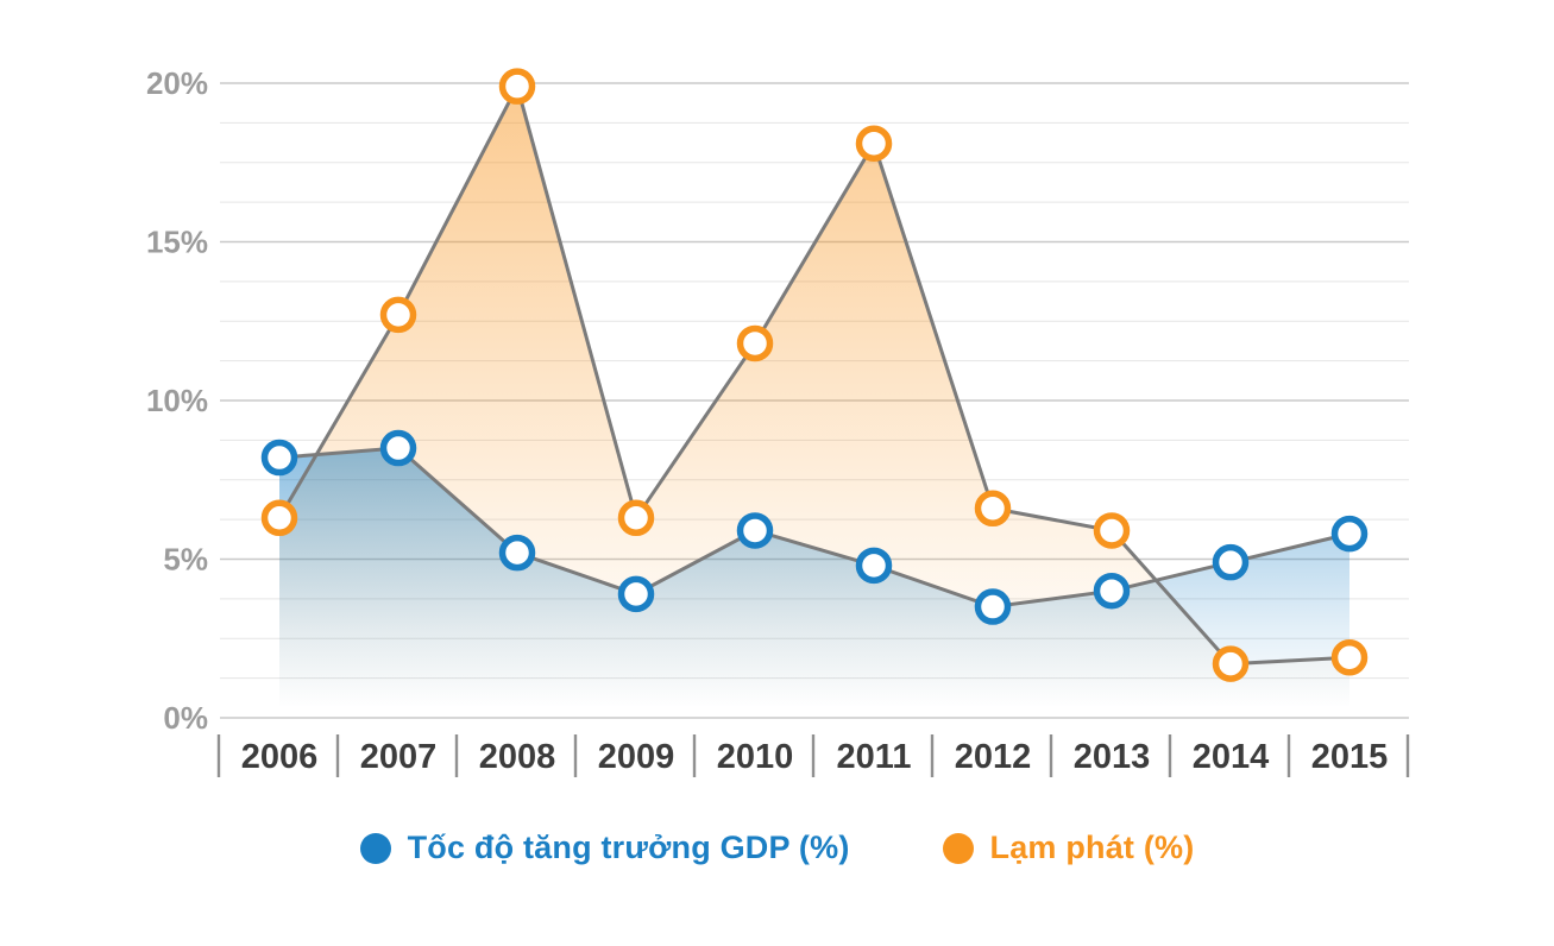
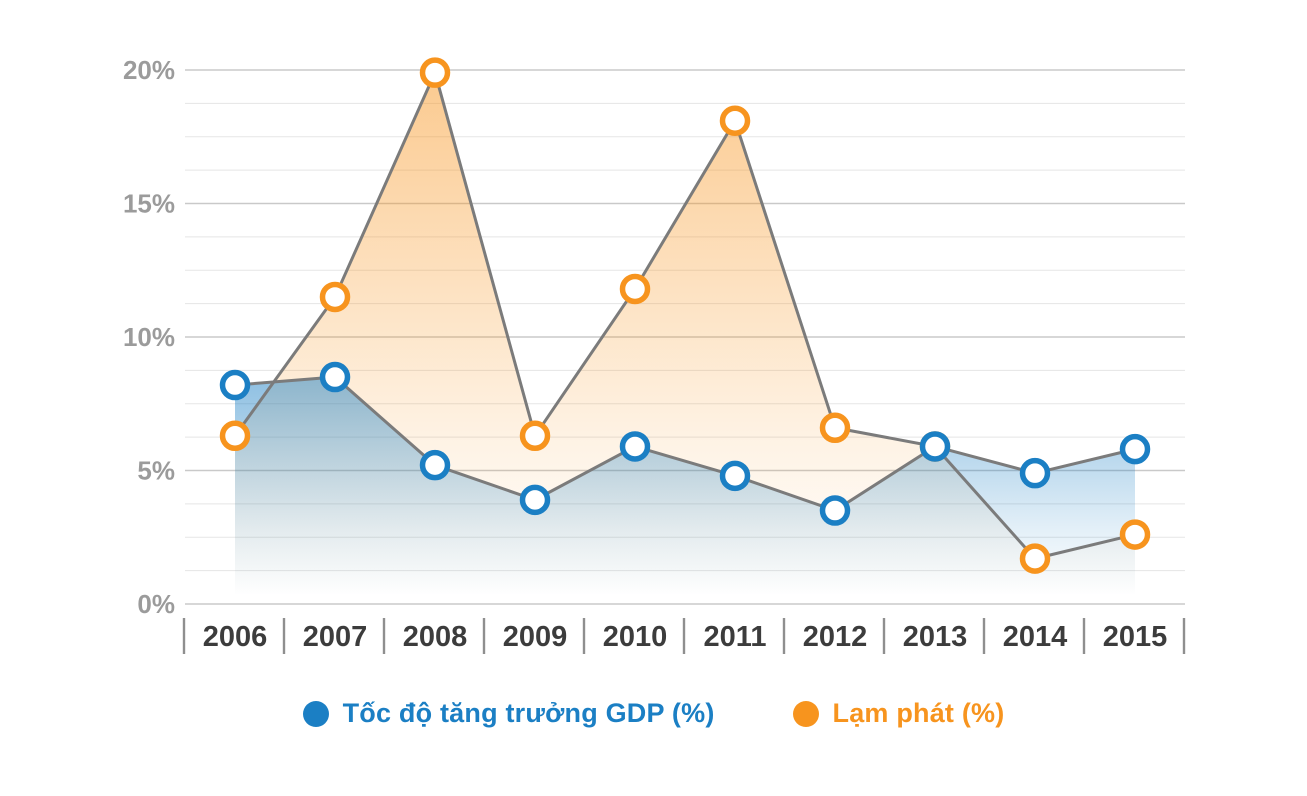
Lạm phát (%)/2007: 12.7% -> 11.5%
Tốc độ tăng trưởng GDP (%)/2013: 4.0% -> 5.9%
Lạm phát (%)/2015: 1.9% -> 2.6%
